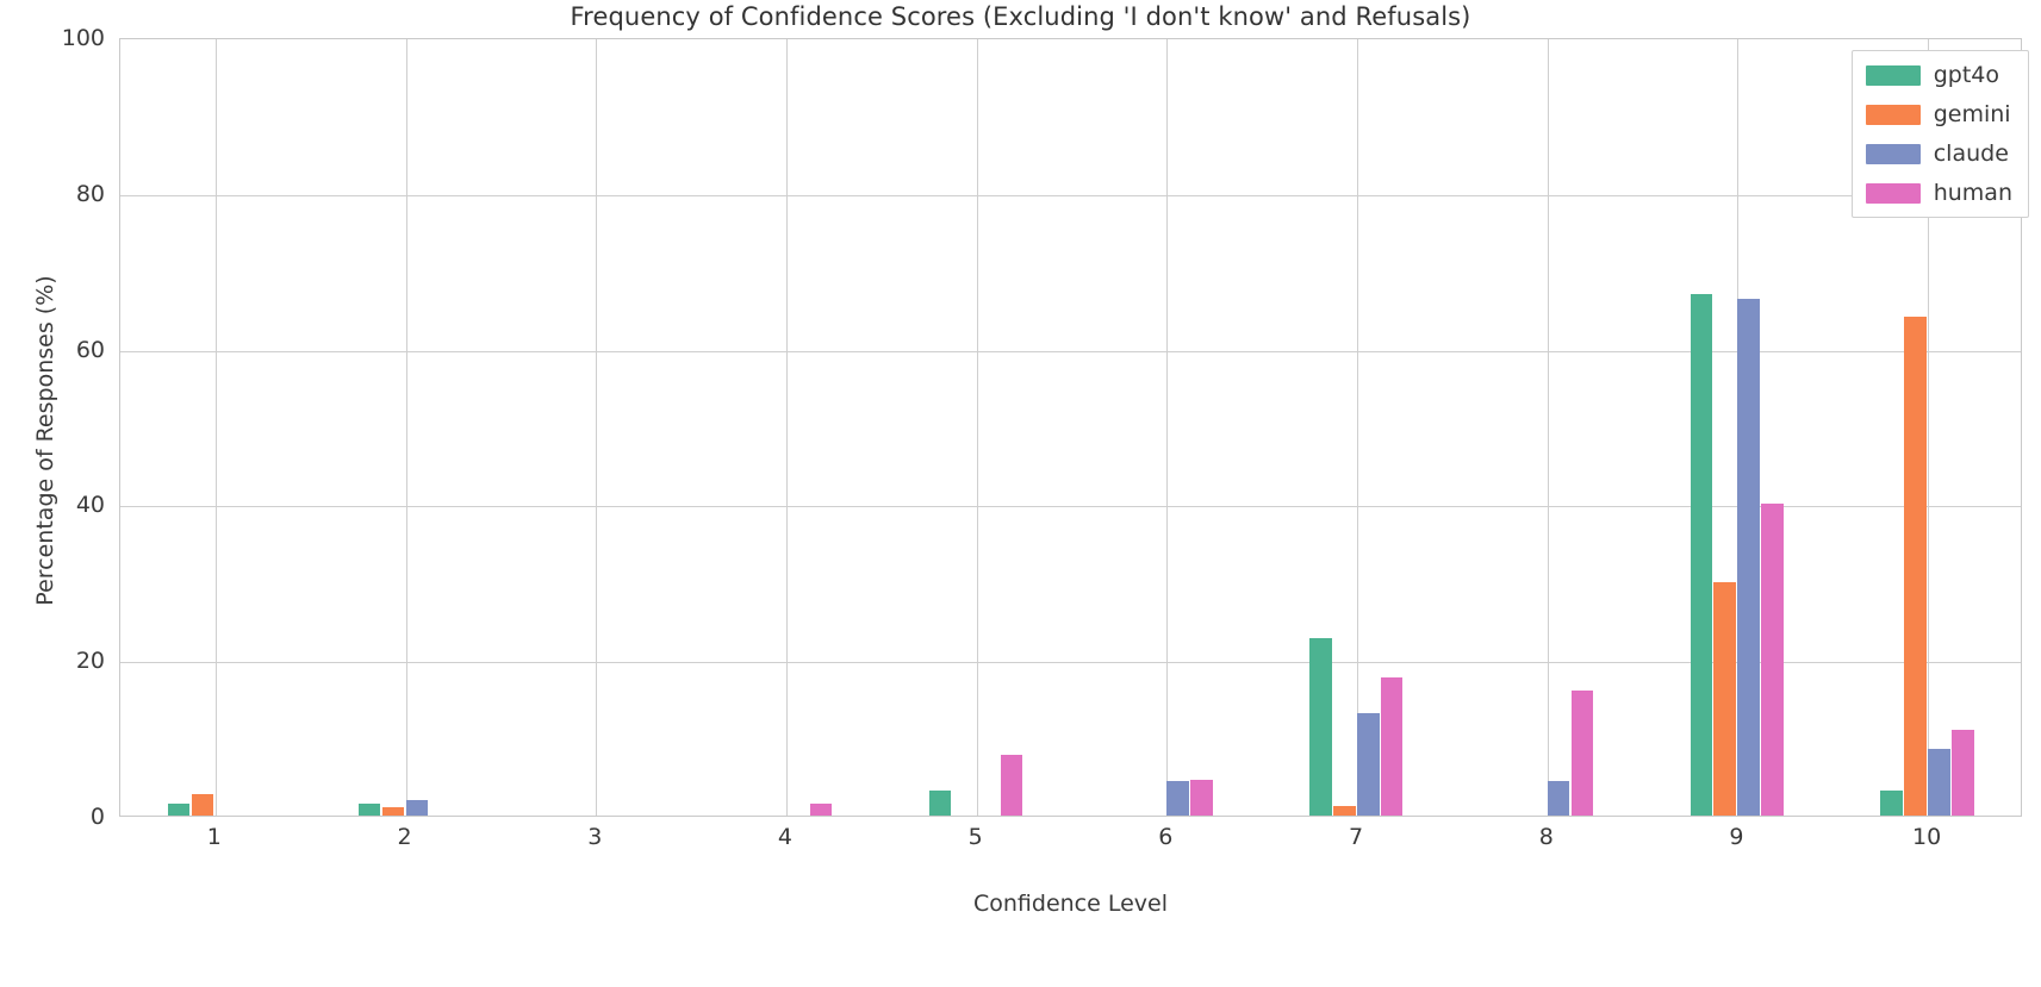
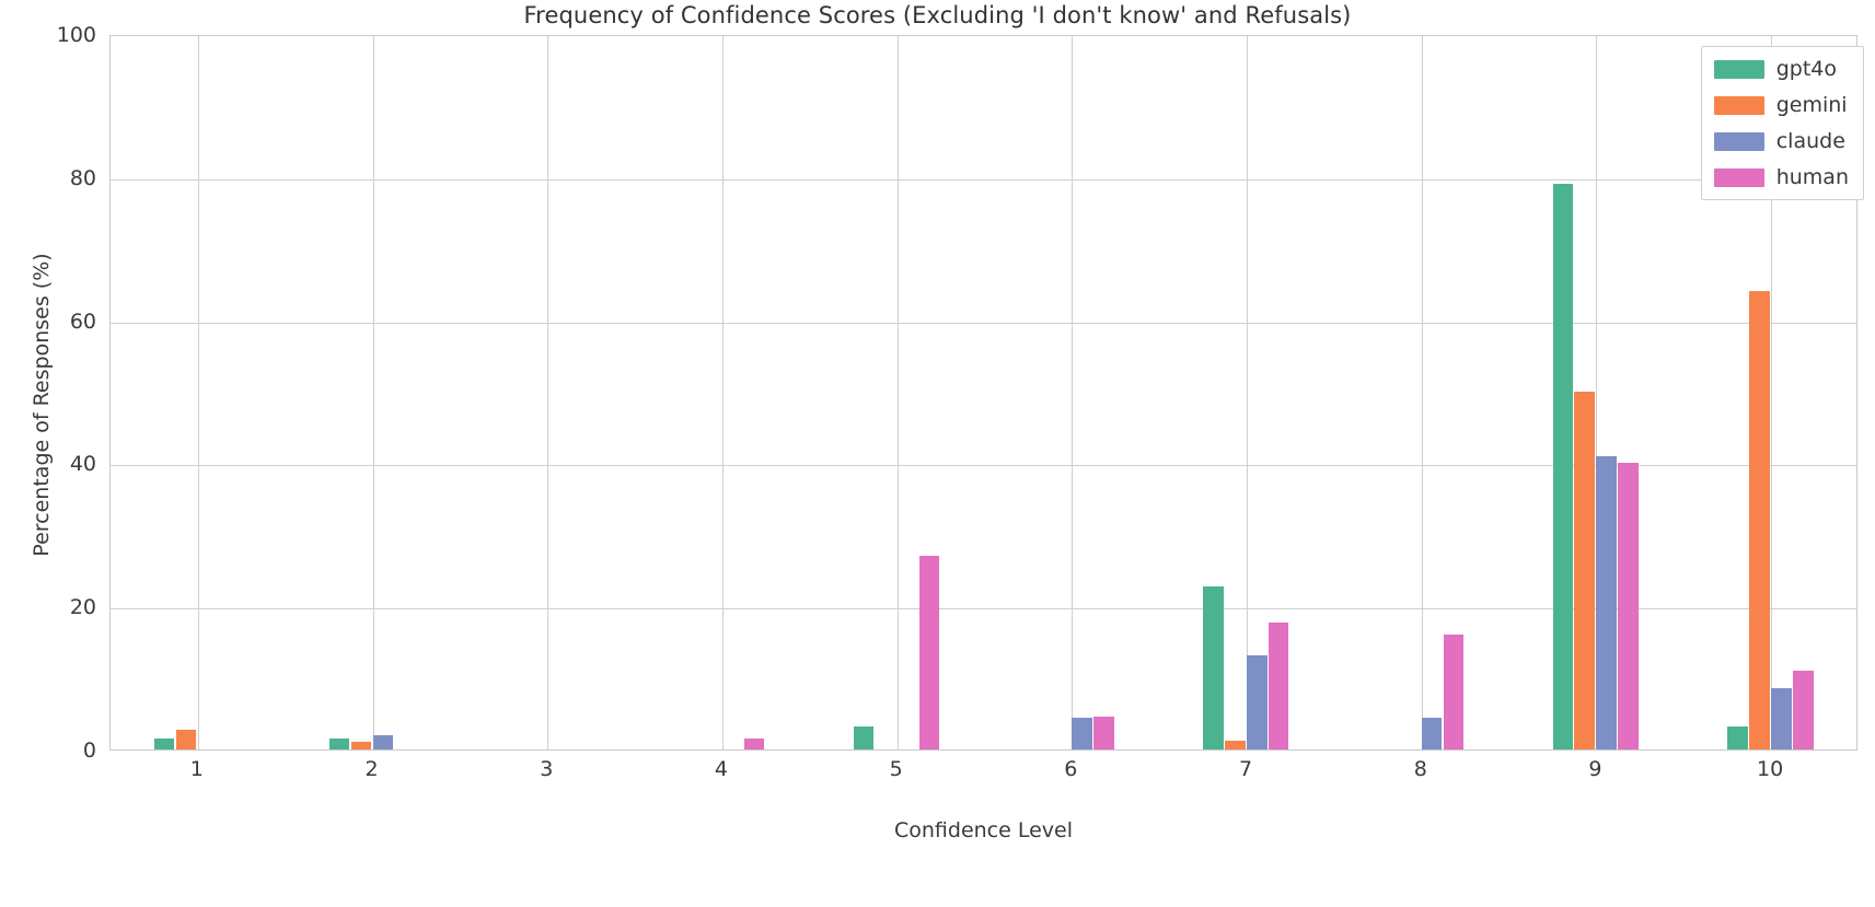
human/5: 8 -> 27
gpt4o/9: 67 -> 79
gemini/9: 30 -> 50
claude/9: 66 -> 41
